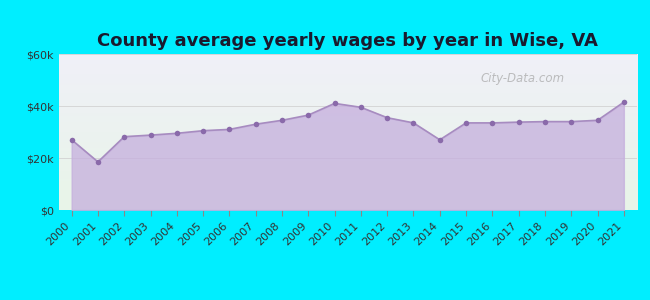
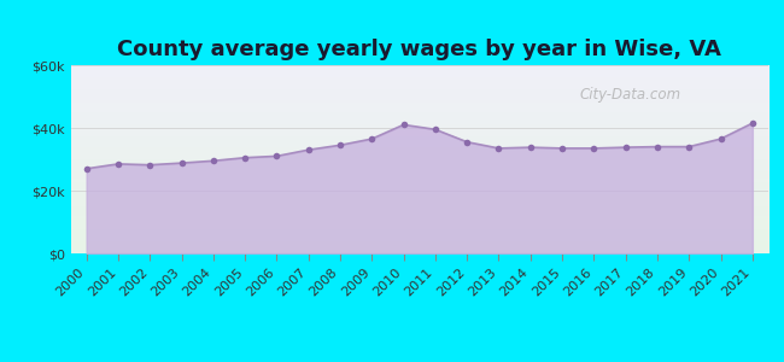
2001: $18.5k -> $28.5k
2014: $27.0k -> $33.8k
2020: $34.5k -> $36.5k
